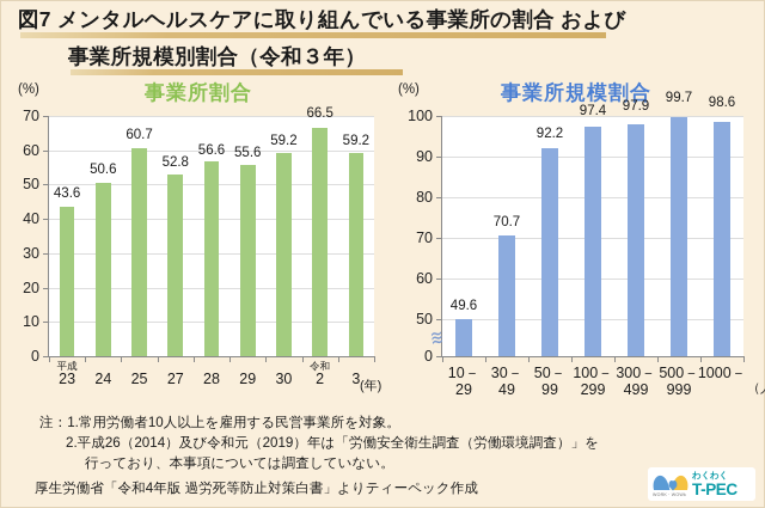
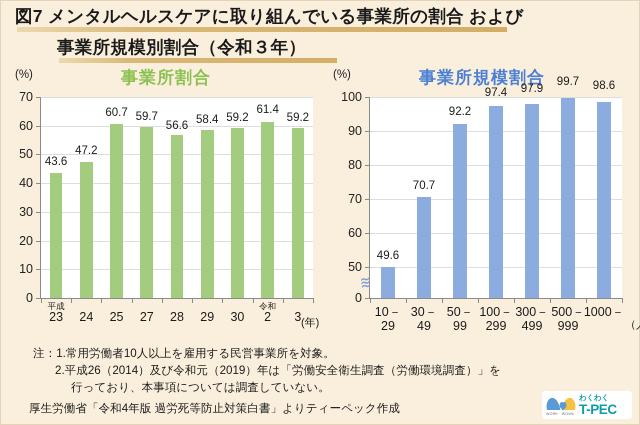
事業所割合/24: 50.6 -> 47.2
事業所割合/27: 52.8 -> 59.7
事業所割合/29: 55.6 -> 58.4
事業所割合/2: 66.5 -> 61.4
